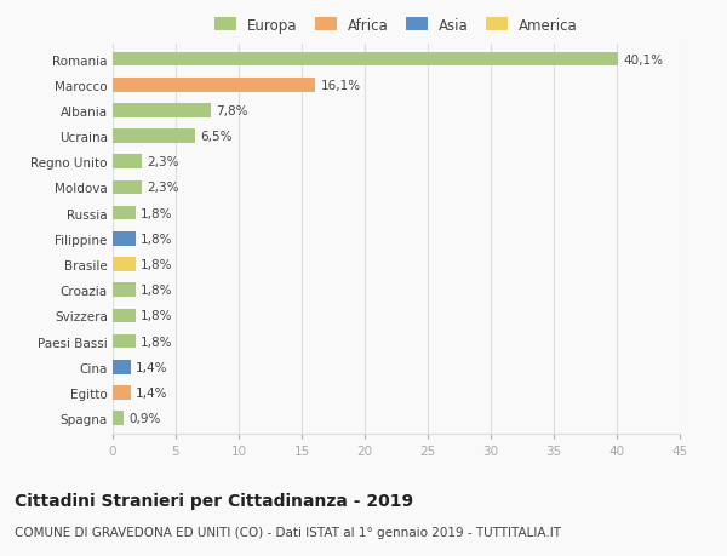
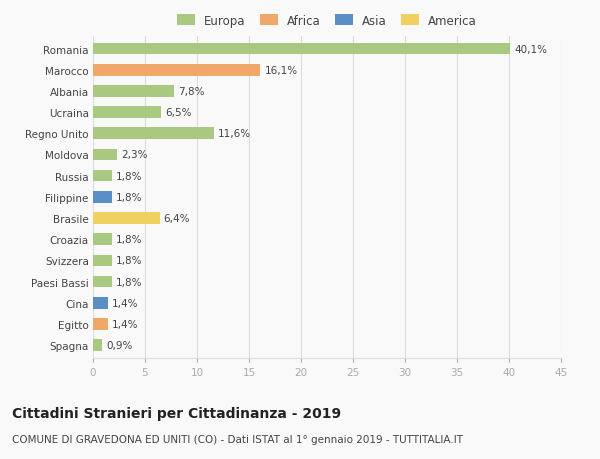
Regno Unito: 2,3% -> 11,6%
Brasile: 1,8% -> 6,4%
